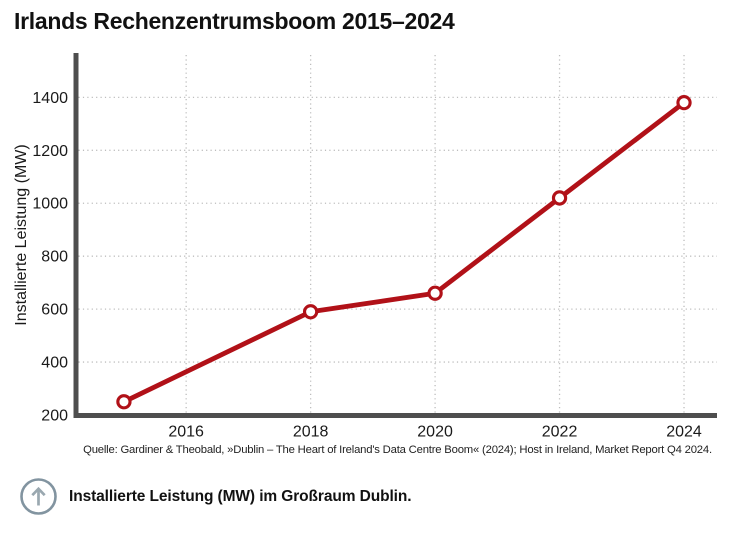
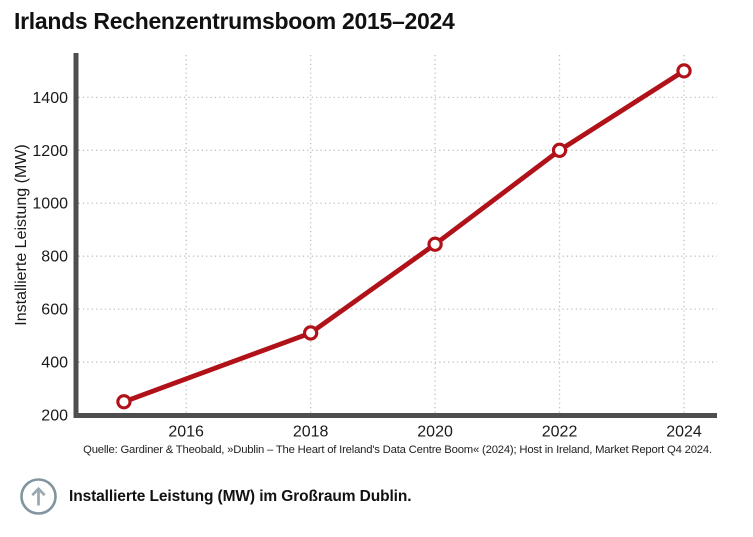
2018: 590 -> 510
2020: 660 -> 840
2022: 1020 -> 1200
2024: 1380 -> 1500
